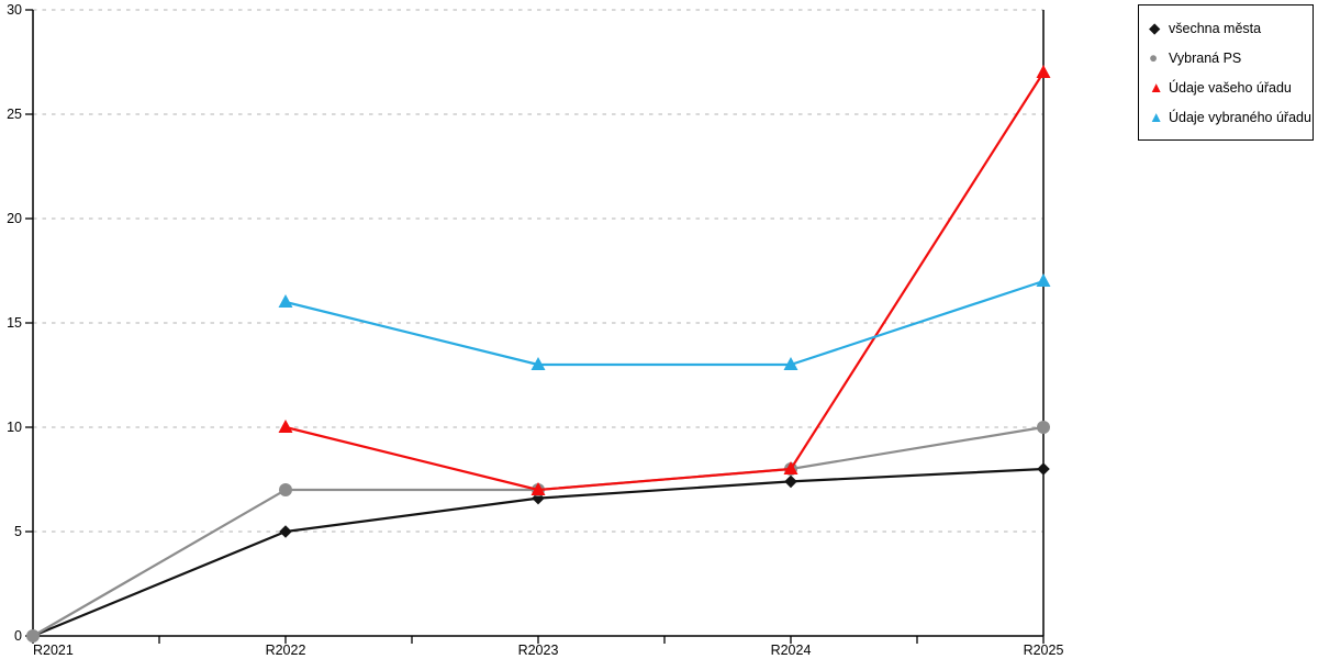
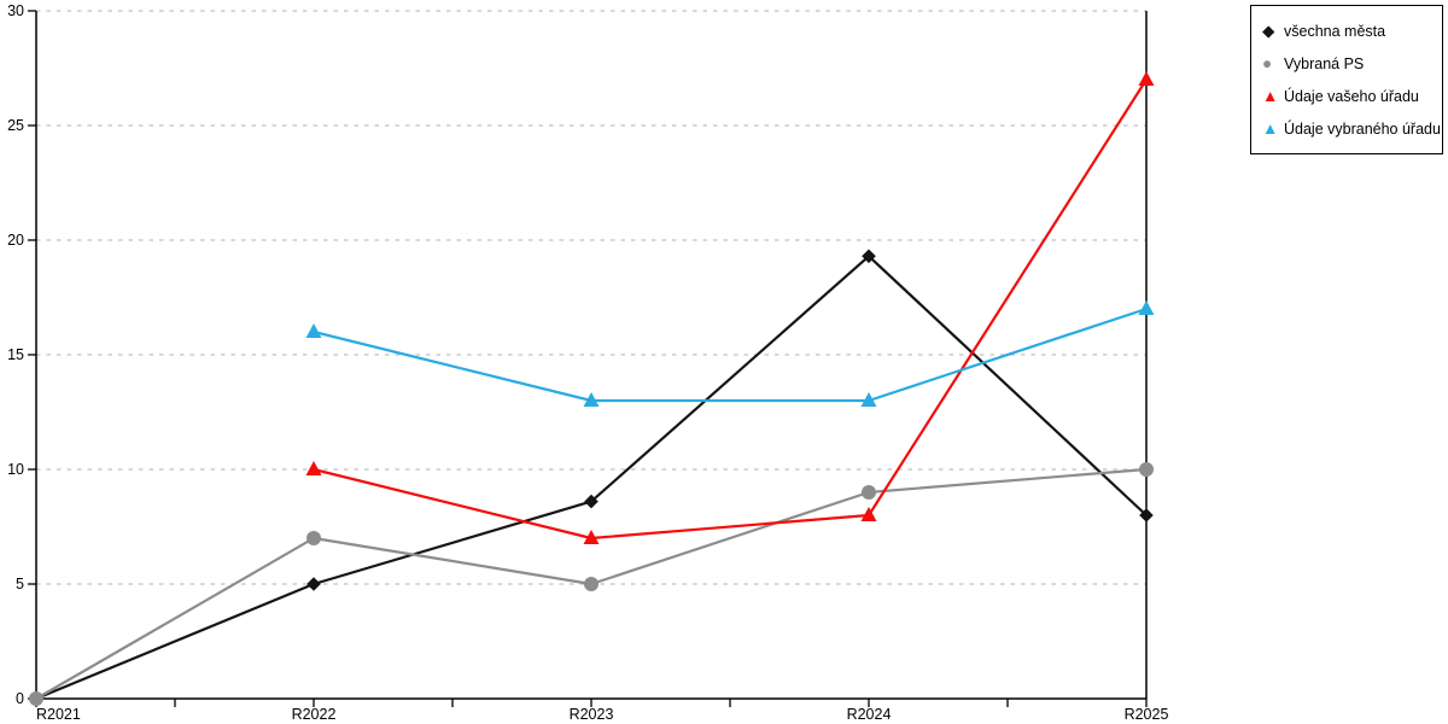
všechna města/R2023: 6.6 -> 8.6
Vybraná PS/R2023: 7 -> 5
všechna města/R2024: 7.4 -> 19.3
Vybraná PS/R2024: 8 -> 9
